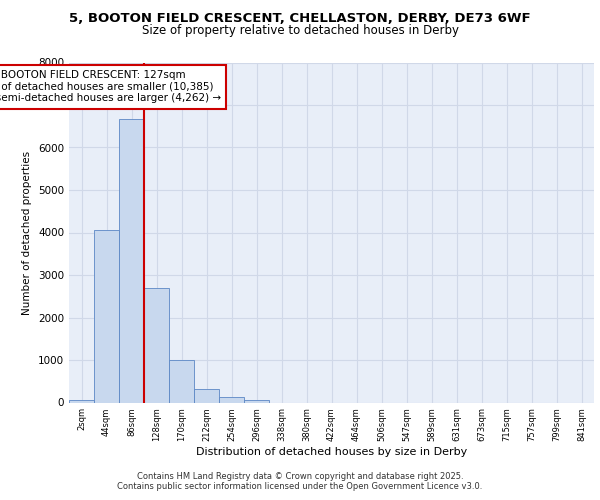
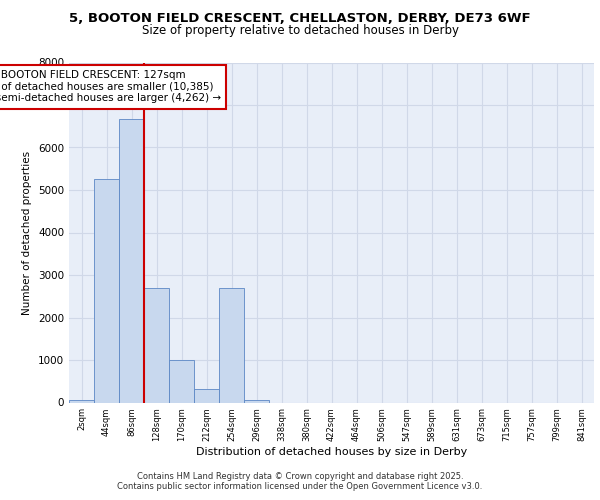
44sqm: 4060 -> 5250
254sqm: 120 -> 2700
